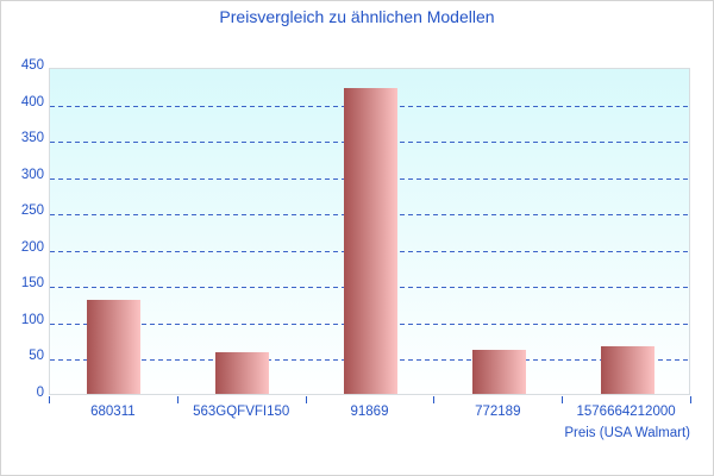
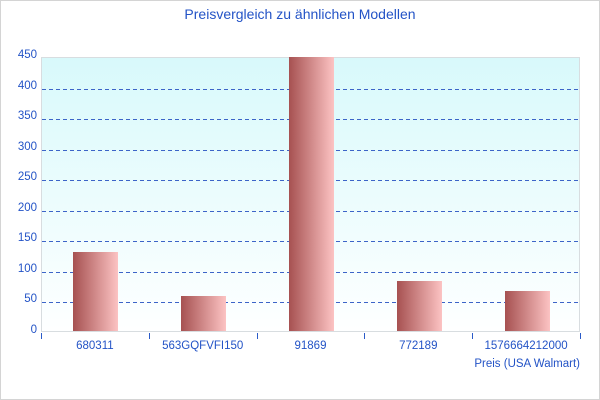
91869: 420 -> 450
772189: 60 -> 80
